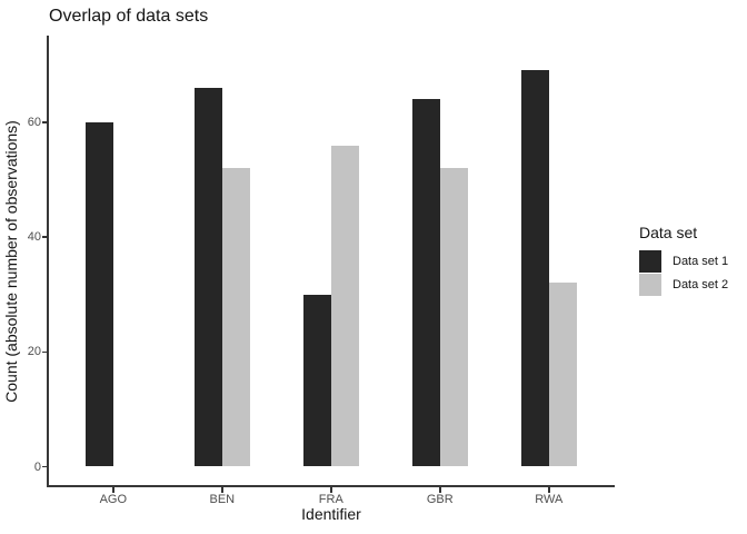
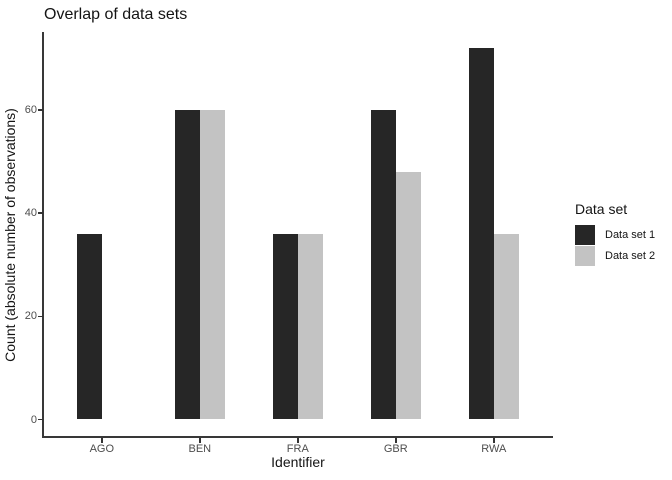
Data set 1/AGO: 60 -> 36
Data set 1/BEN: 66 -> 60
Data set 2/BEN: 52 -> 60
Data set 1/FRA: 30 -> 36
Data set 2/FRA: 56 -> 36
Data set 1/GBR: 64 -> 60
Data set 2/GBR: 52 -> 48
Data set 1/RWA: 69 -> 72
Data set 2/RWA: 32 -> 36
